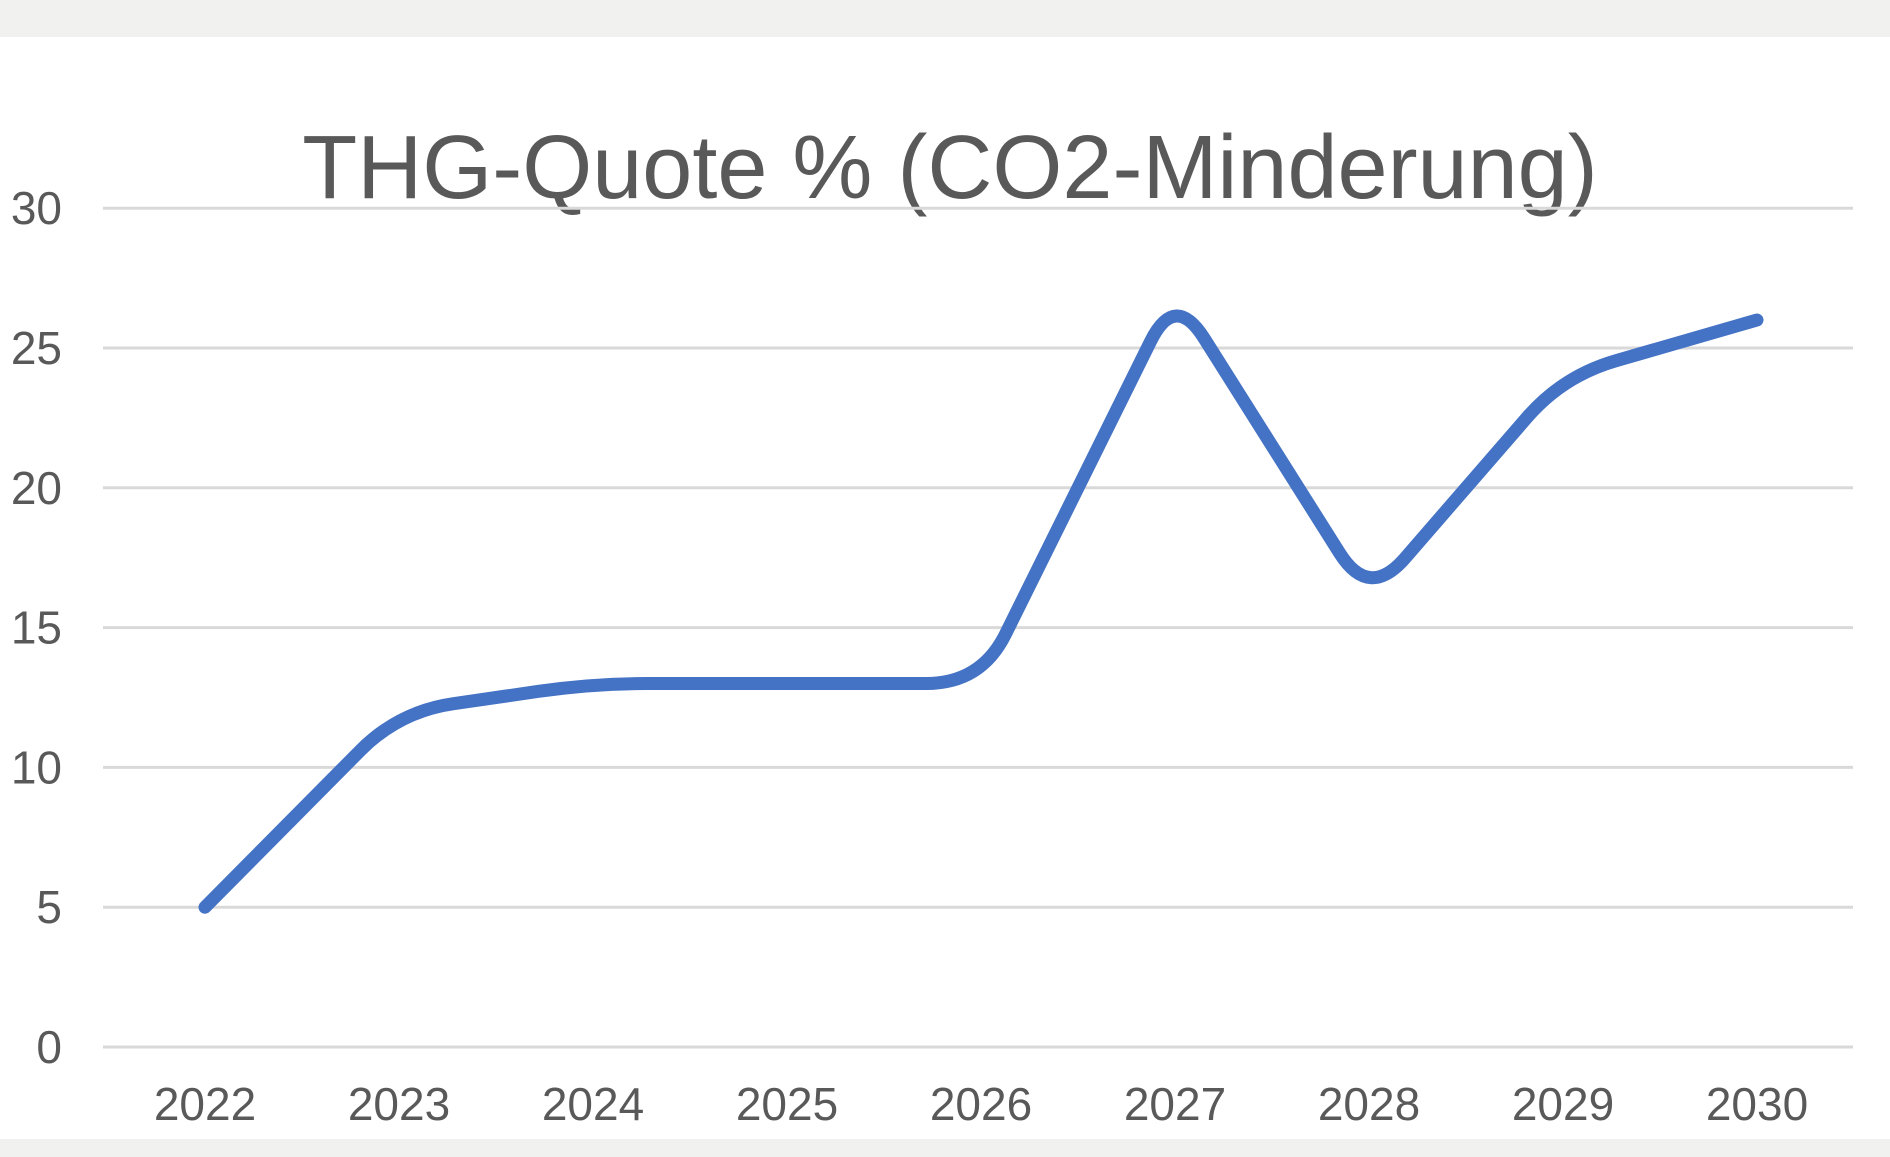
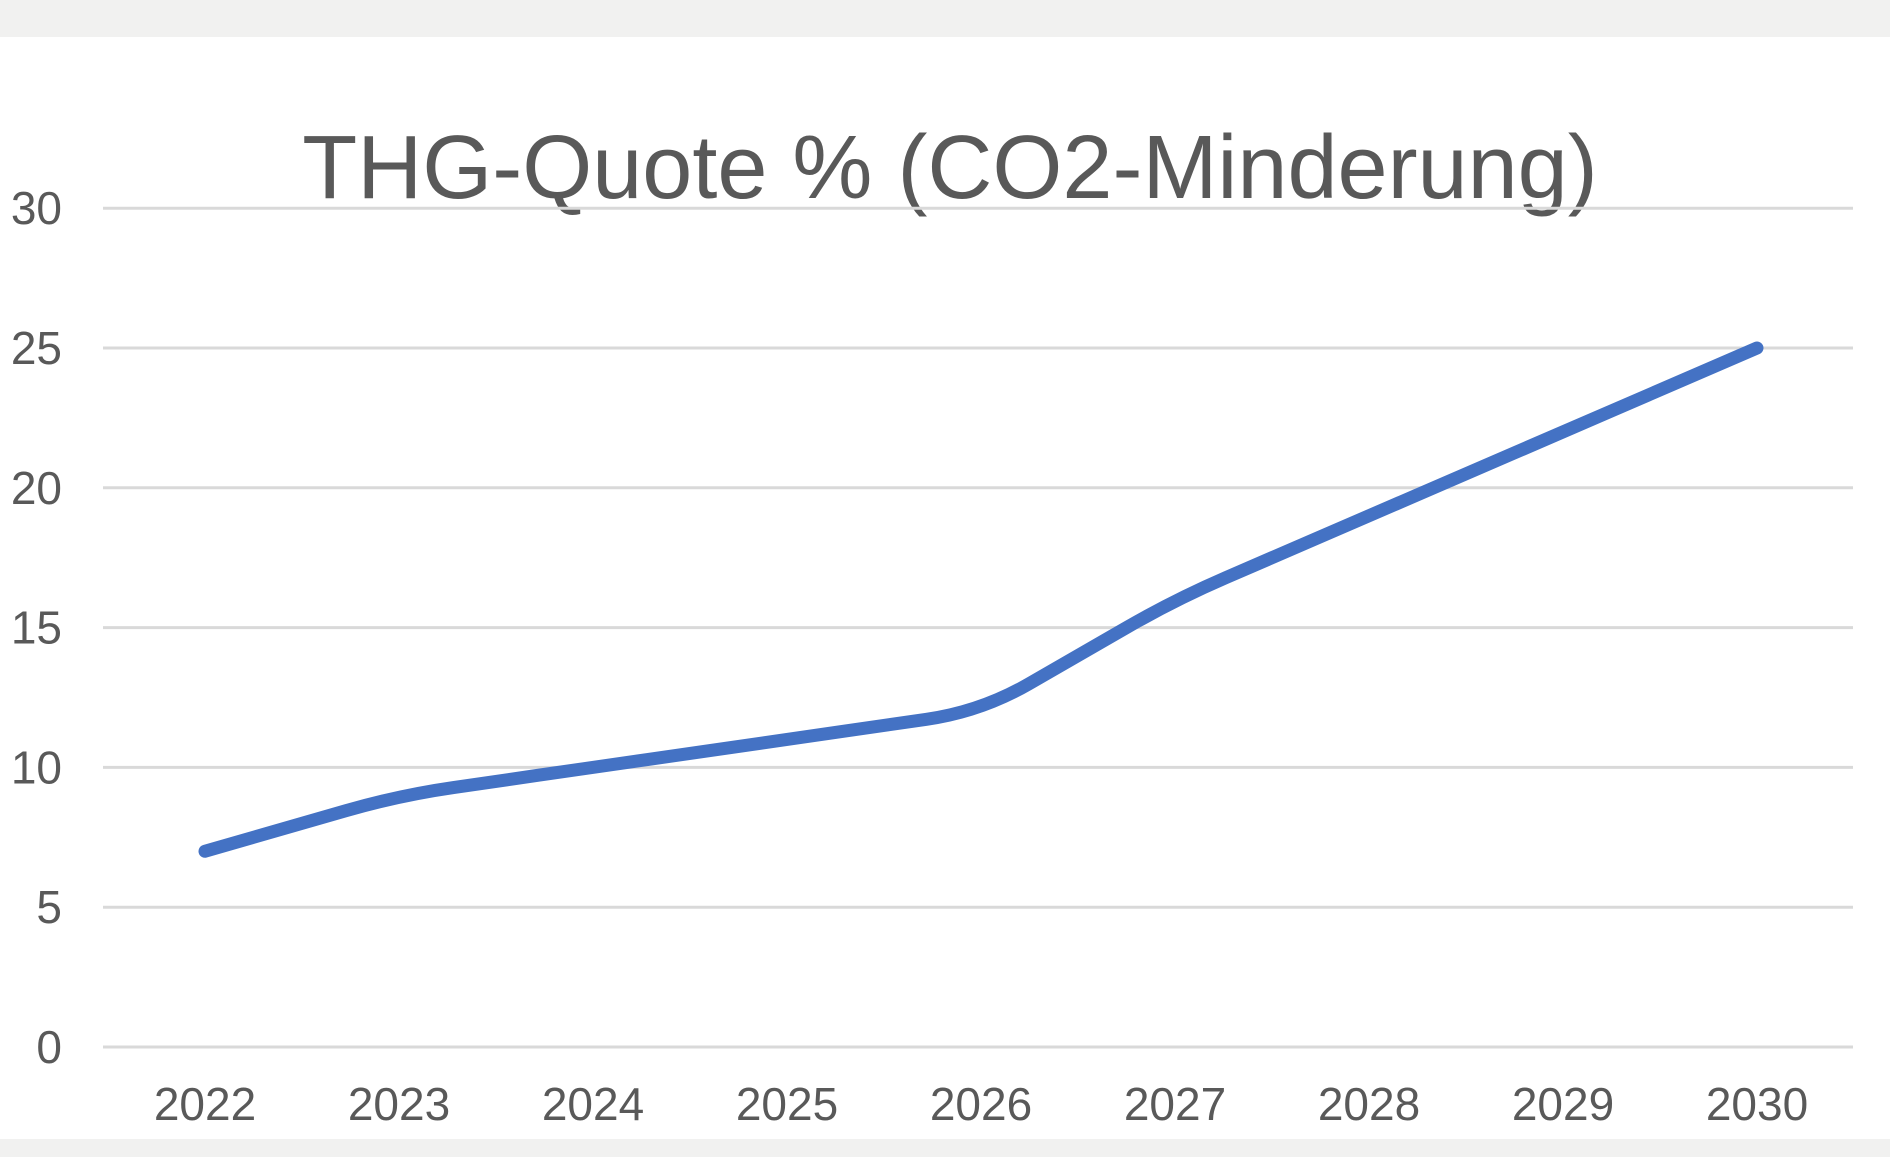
2022: 5 -> 7
2023: 12 -> 9
2024: 13 -> 10
2025: 13 -> 11
2026: 13 -> 12
2027: 27 -> 16
2028: 16 -> 19
2029: 24 -> 22
2030: 26 -> 25
